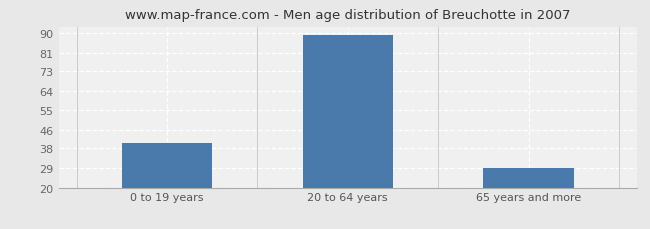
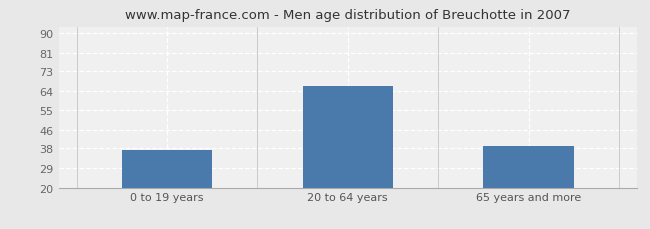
0 to 19 years: 40 -> 37
20 to 64 years: 89 -> 66
65 years and more: 29 -> 39
